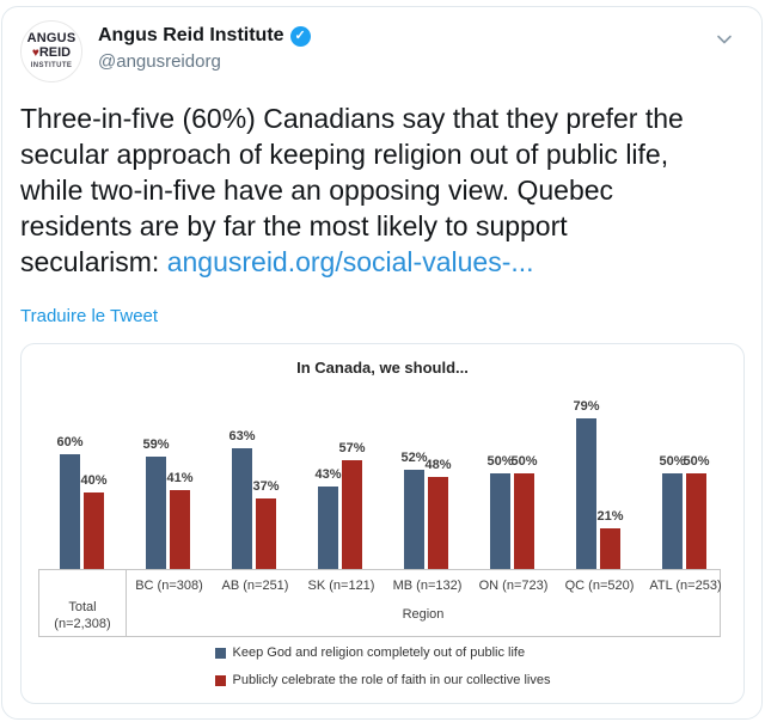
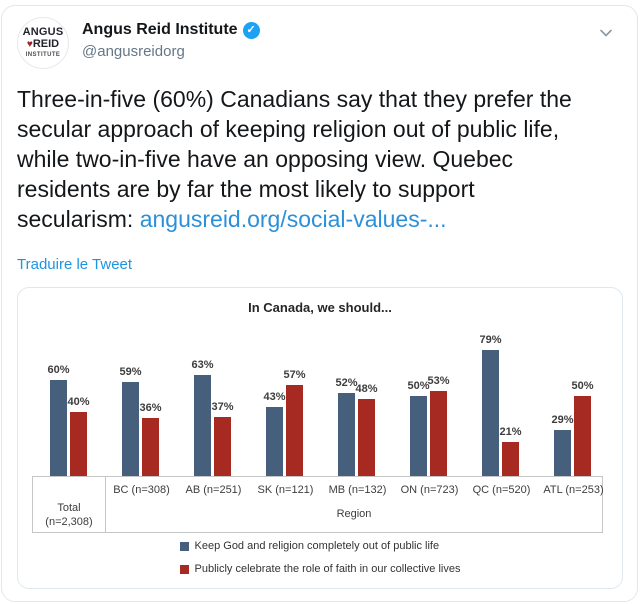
Publicly celebrate the role of faith in our collective lives/BC (n=308): 41% -> 36%
Publicly celebrate the role of faith in our collective lives/ON (n=723): 50% -> 53%
Keep God and religion completely out of public life/ATL (n=253): 50% -> 29%
